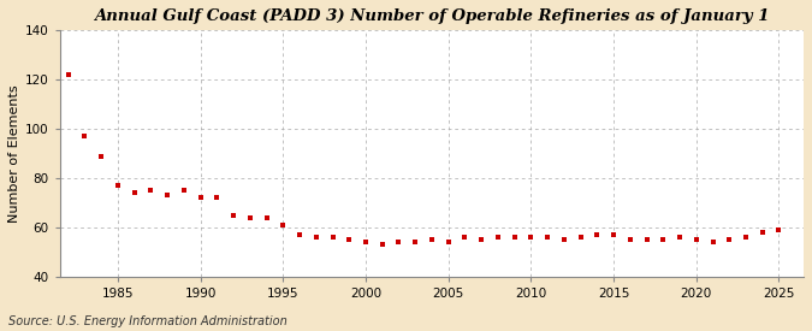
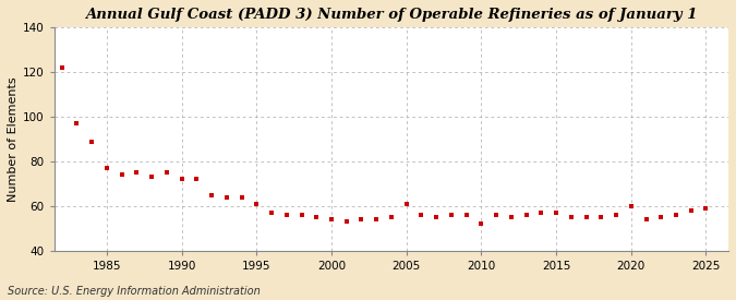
2005: 54 -> 61
2010: 56 -> 52
2020: 55 -> 60
